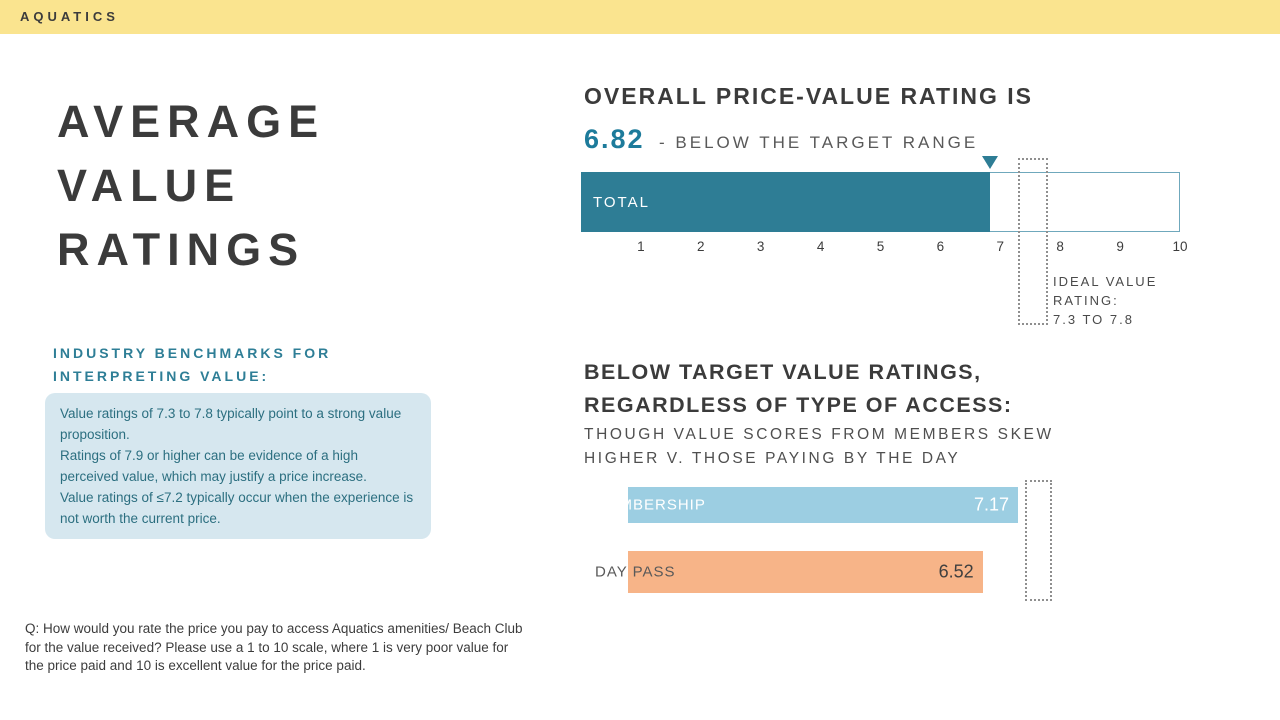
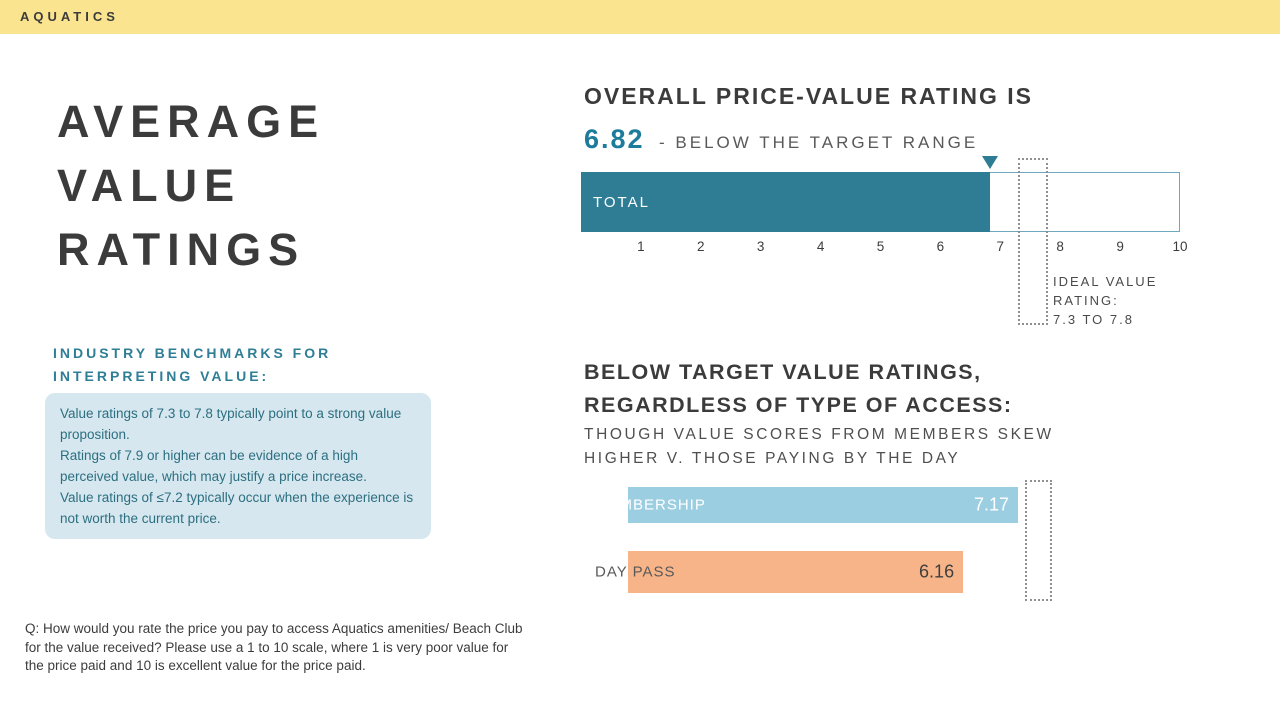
BELOW TARGET VALUE RATINGS, REGARDLESS OF TYPE OF ACCESS:/DAY PASS: 6.52 -> 6.16
